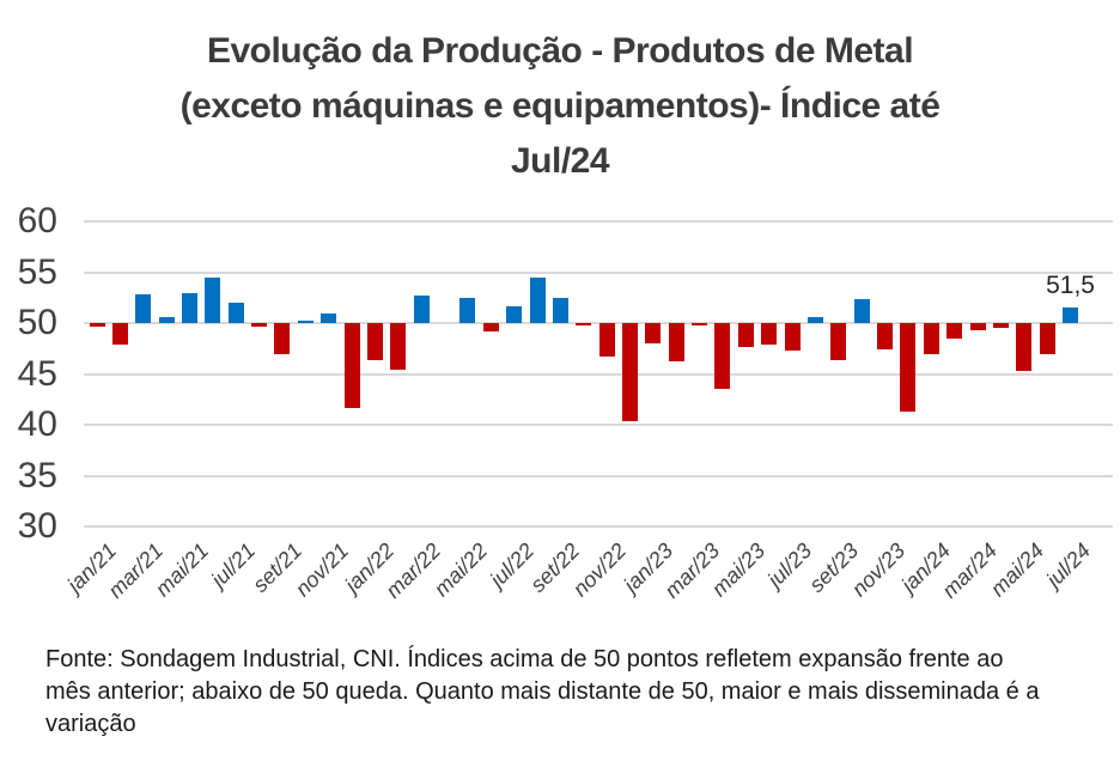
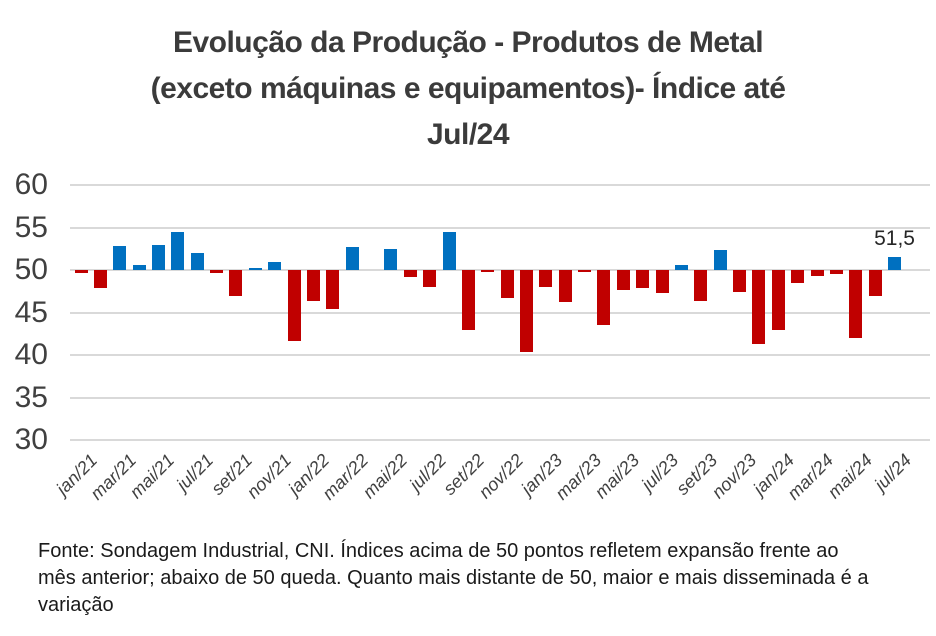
jul/22: 52 -> 48
set/22: 52 -> 43
jan/24: 47 -> 43
mai/24: 45 -> 42
